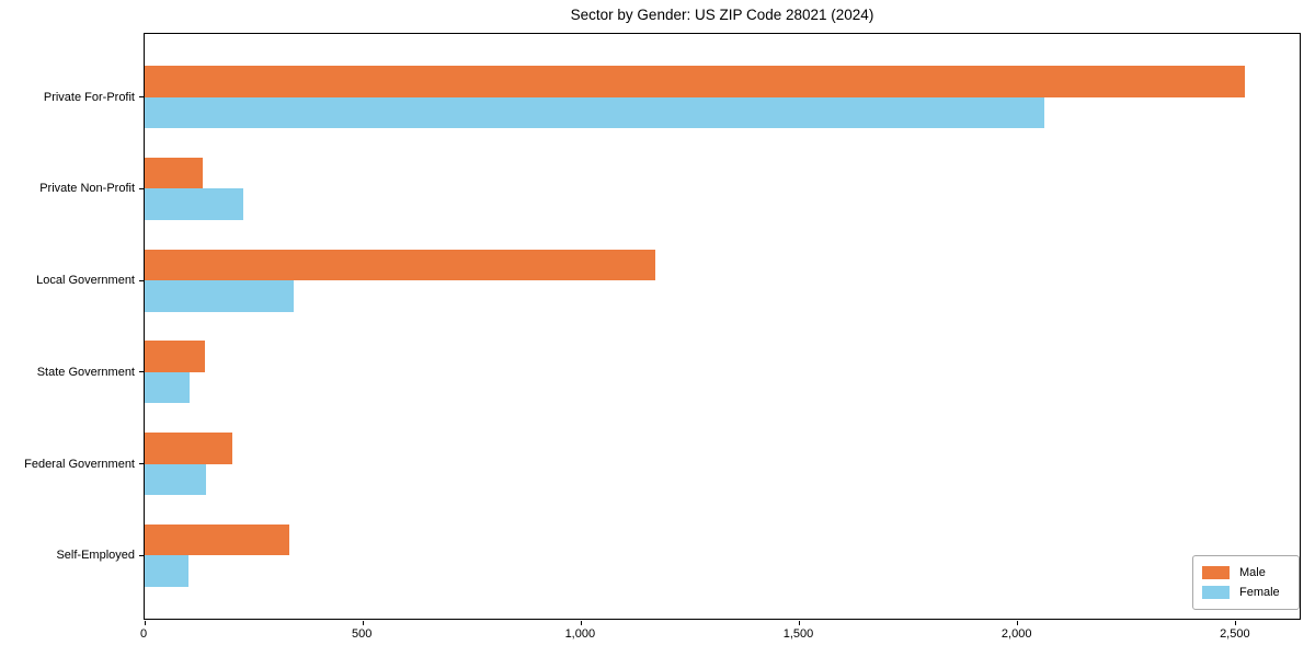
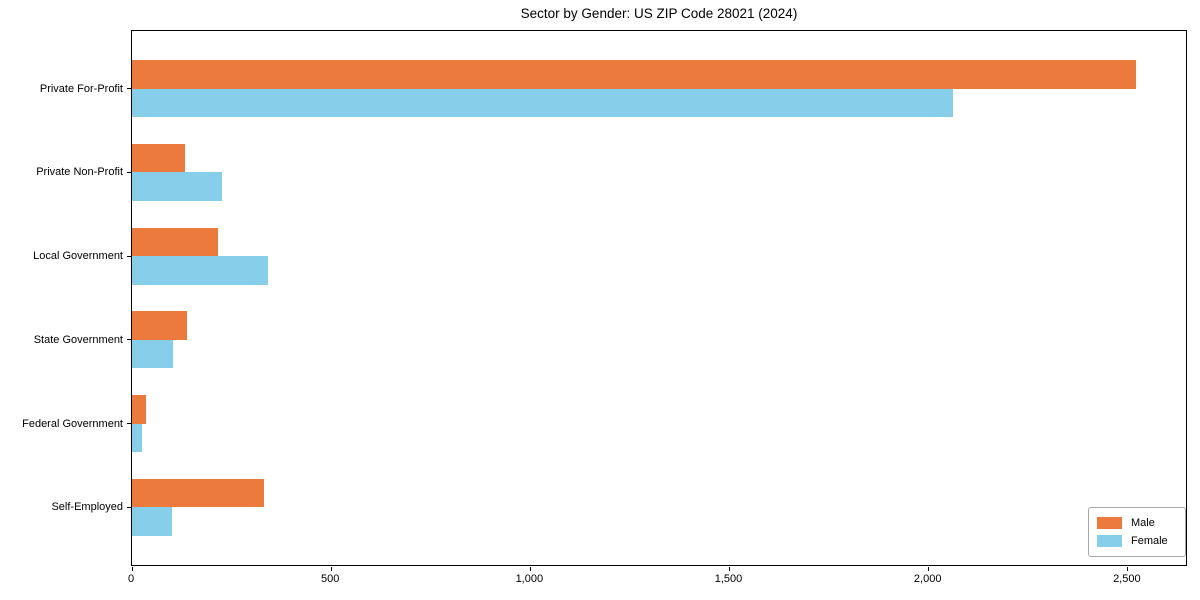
Male/Local Government: 1170 -> 220
Male/Federal Government: 200 -> 40
Female/Federal Government: 140 -> 20
